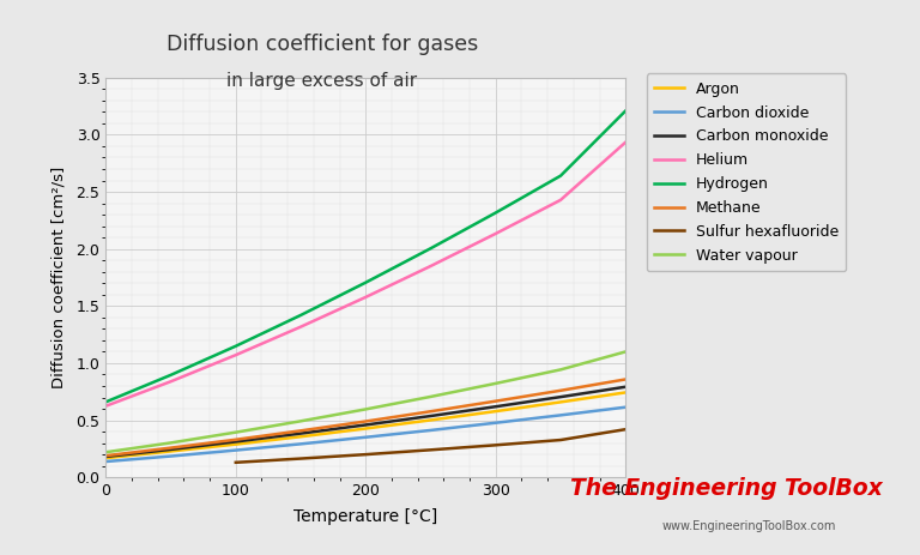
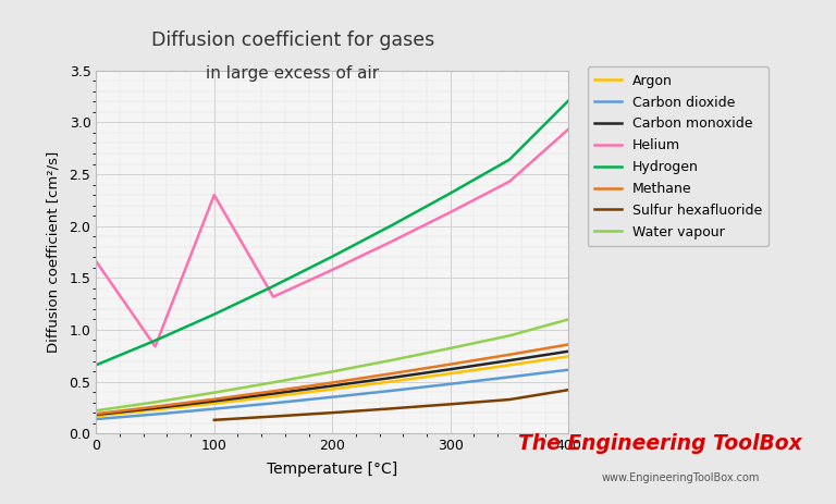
Helium/0: 0.62 -> 1.66
Helium/100: 1.07 -> 2.30
